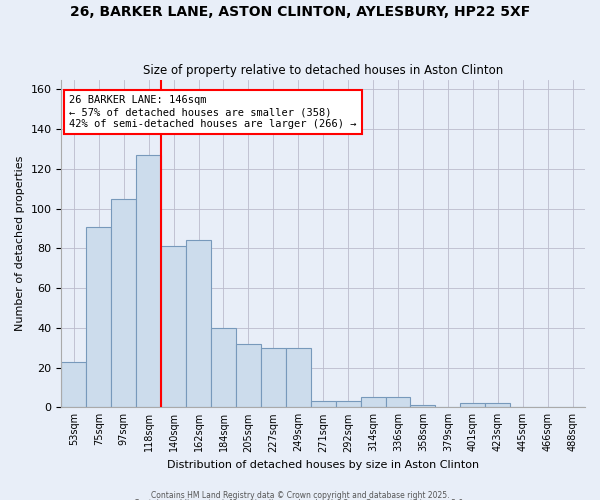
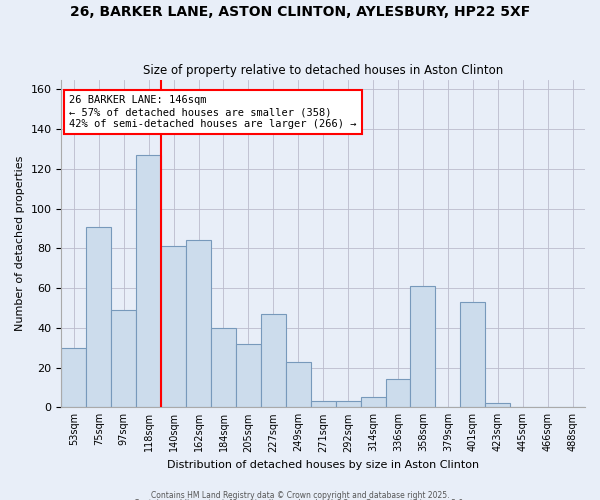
53sqm: 23 -> 30
97sqm: 105 -> 49
227sqm: 30 -> 47
249sqm: 30 -> 23
336sqm: 5 -> 14
358sqm: 1 -> 61
401sqm: 2 -> 53
